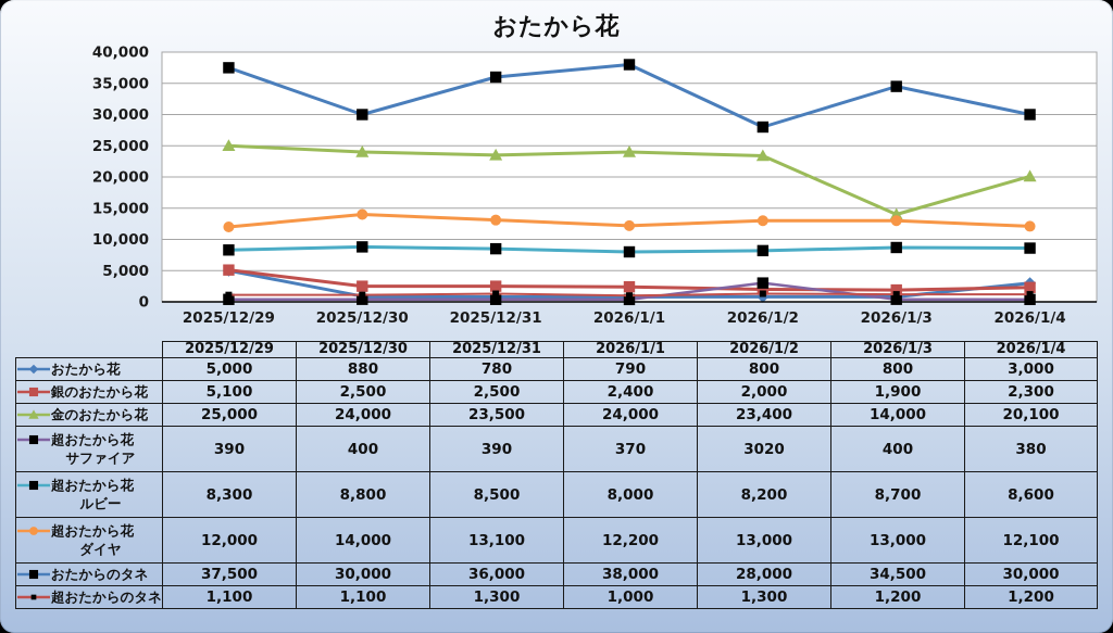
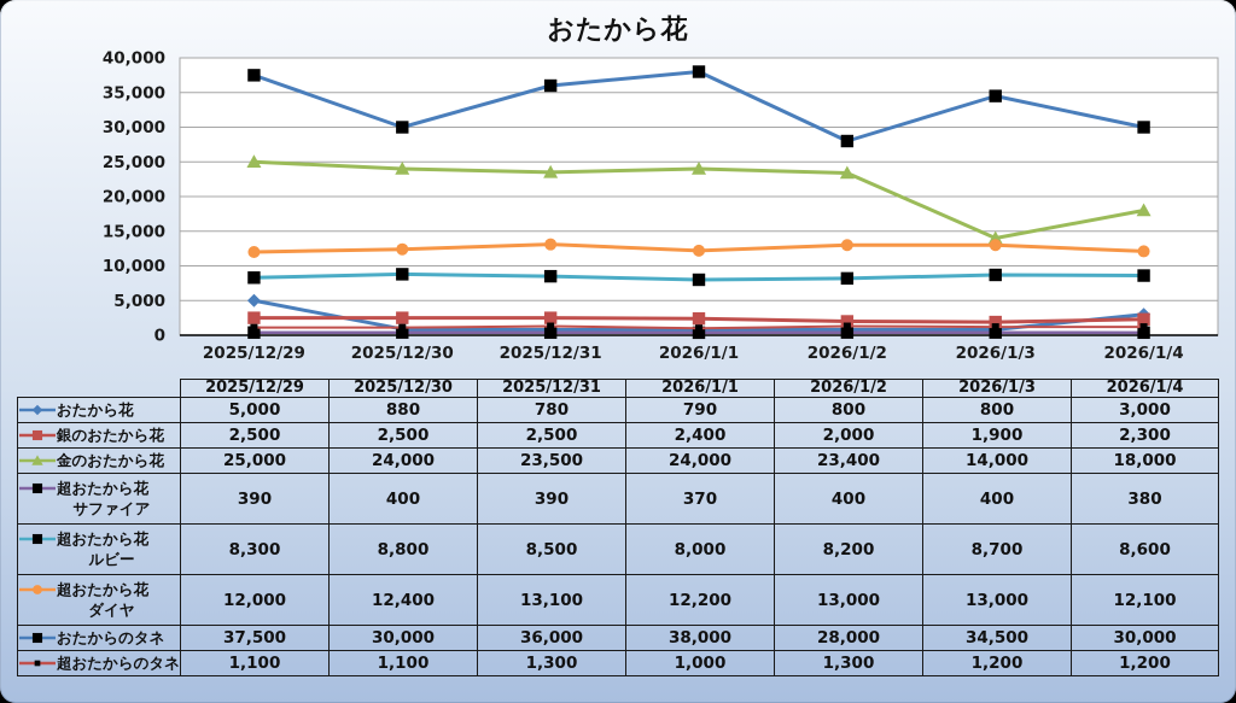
銀のおたから花/2025/12/29: 5,100 -> 2,500
超おたから花 ダイヤ/2025/12/30: 14,000 -> 12,400
超おたから花 サファイア/2026/1/2: 3020 -> 400
金のおたから花/2026/1/4: 20,100 -> 18,000
